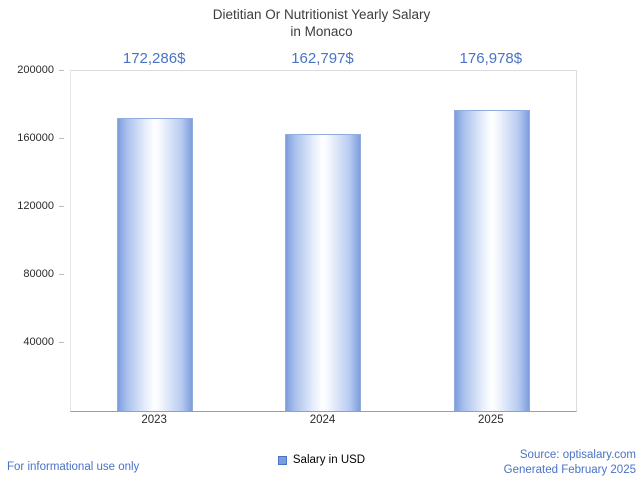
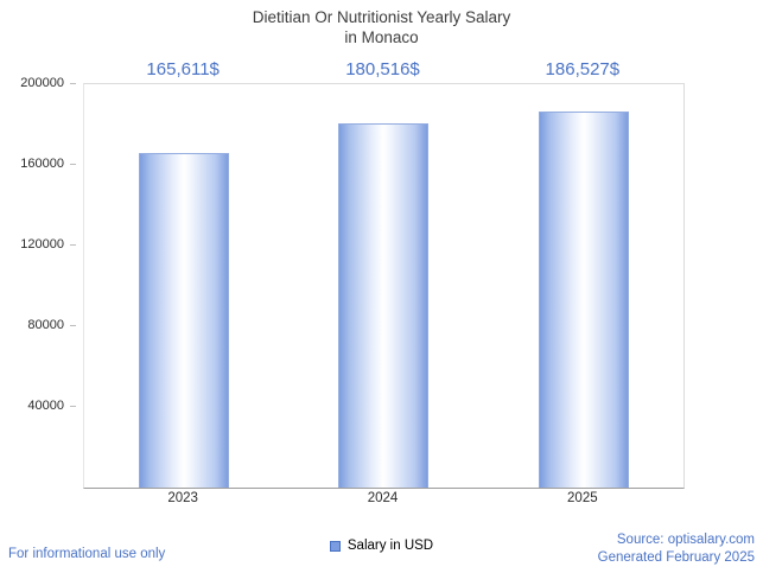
2023: 172,286 -> 165,611
2024: 162,797 -> 180,516
2025: 176,978 -> 186,527
